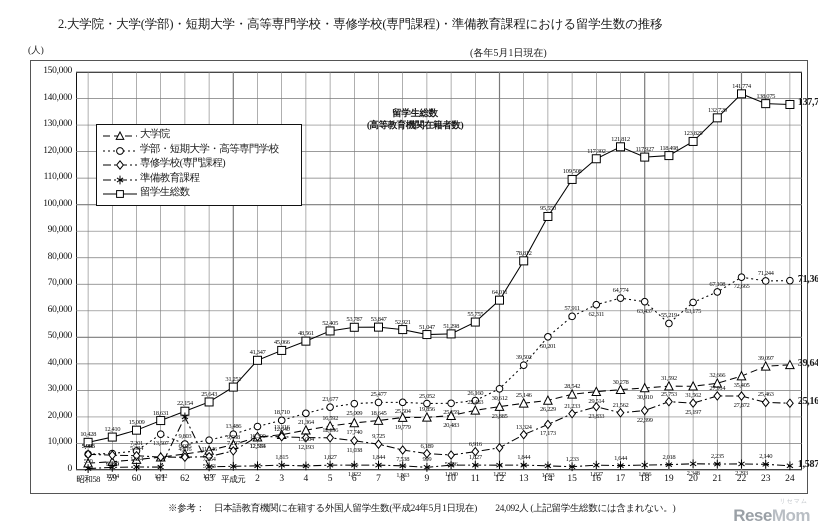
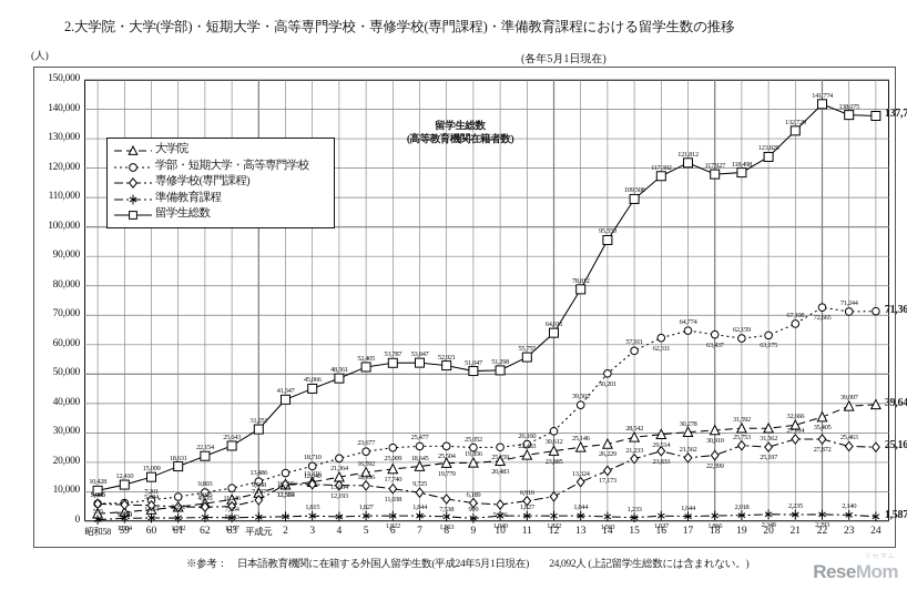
学部・短期大学・高等専門学校/61: 13,507 -> 8,291
準備教育課程/62: 20000 -> 1000
学部・短期大学・高等専門学校/19: 55,219 -> 62,159
